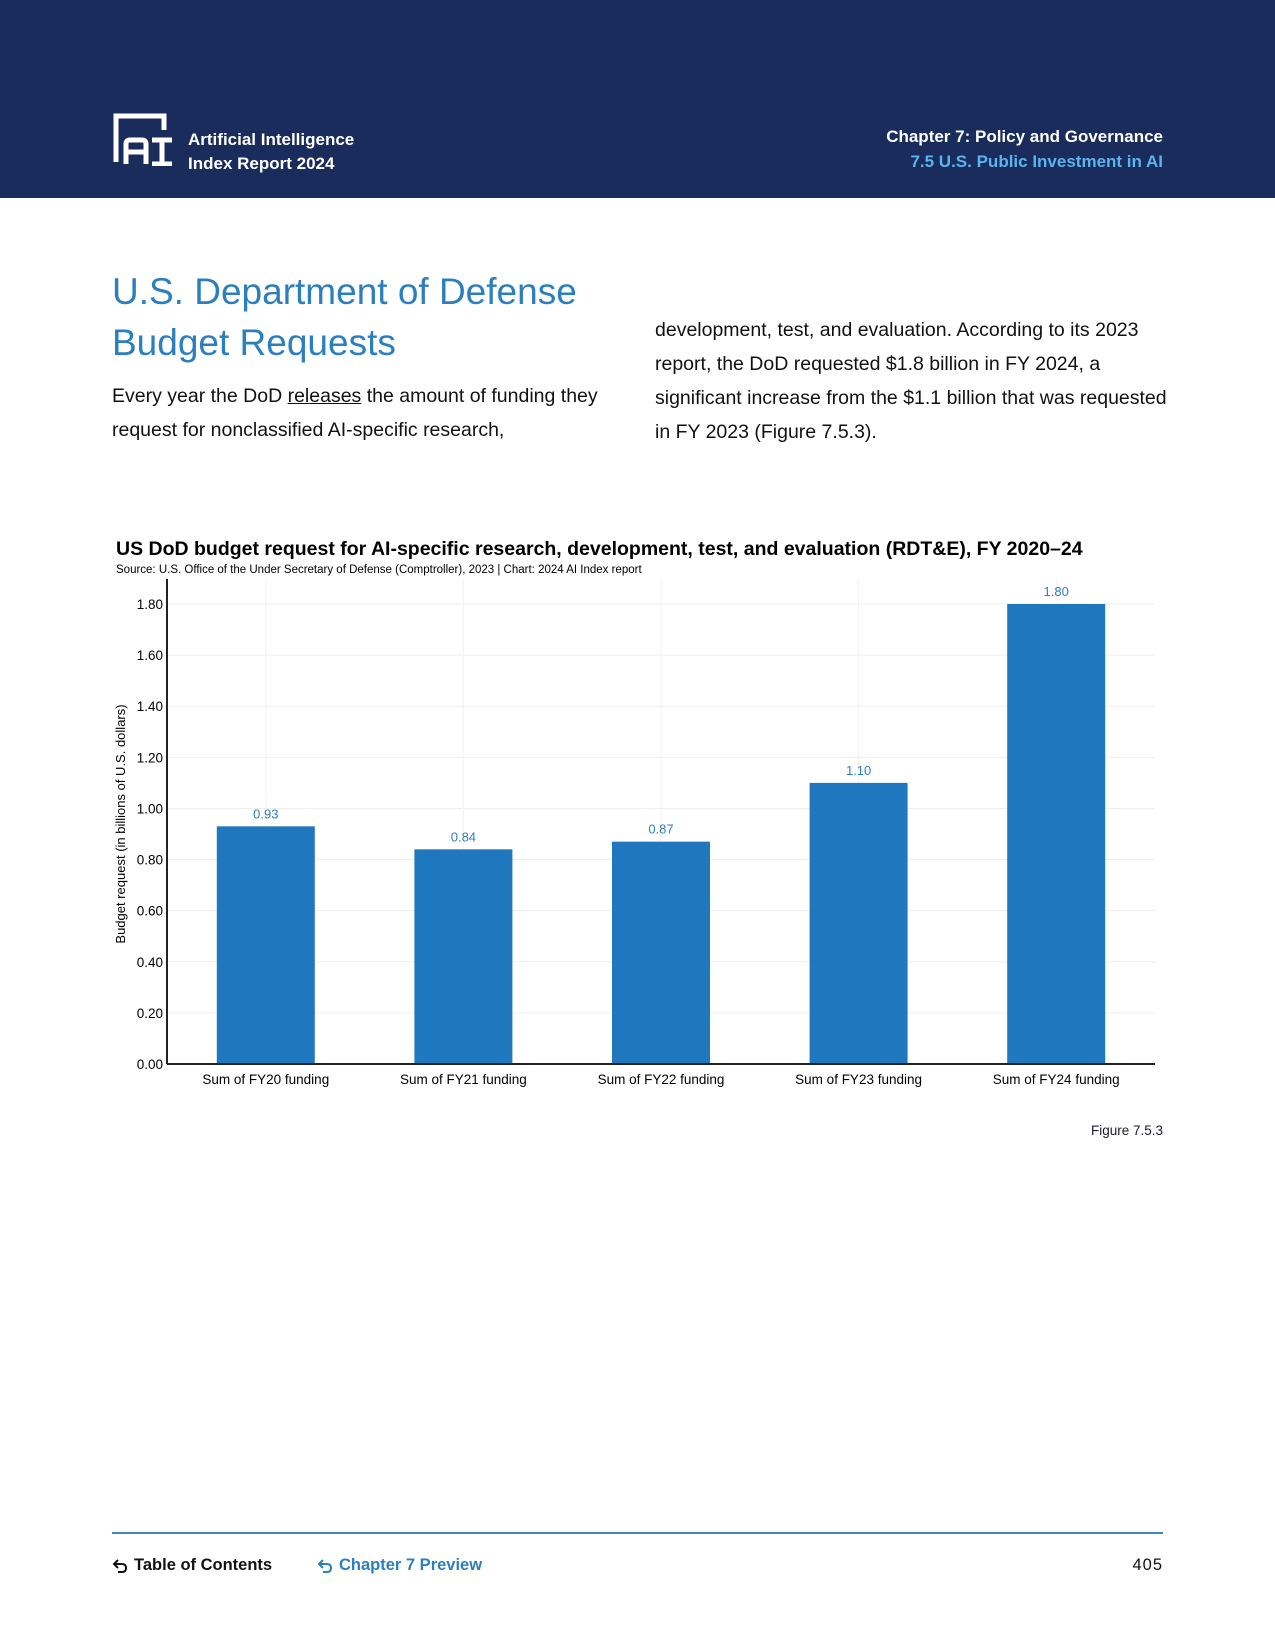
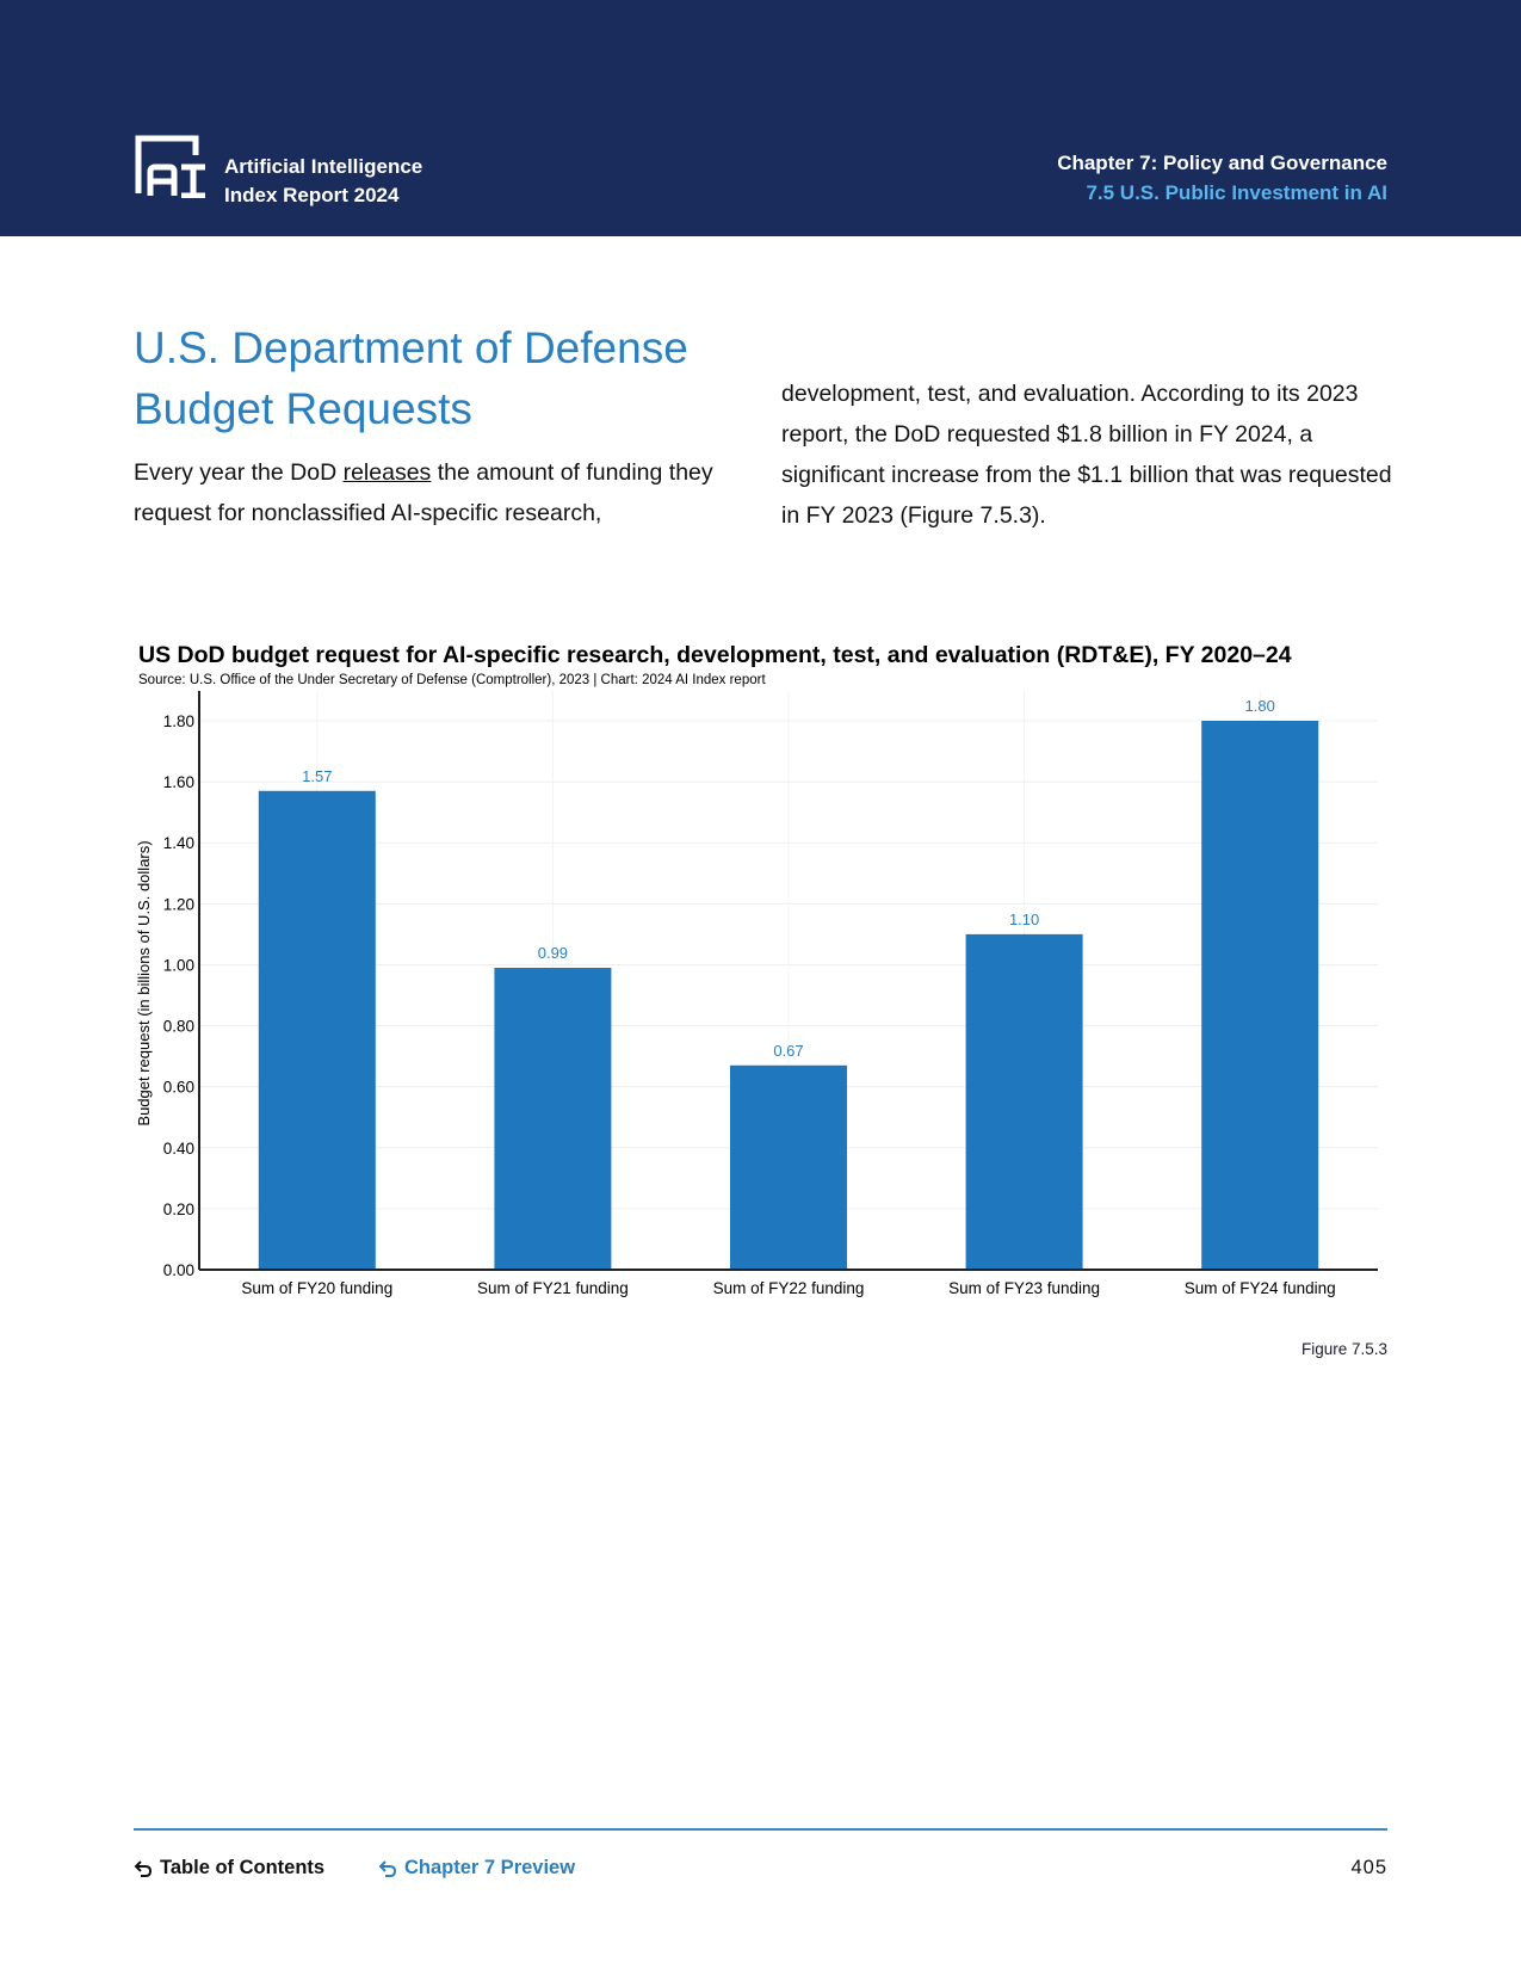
Sum of FY20 funding: 0.93 -> 1.57
Sum of FY21 funding: 0.84 -> 0.99
Sum of FY22 funding: 0.87 -> 0.67
